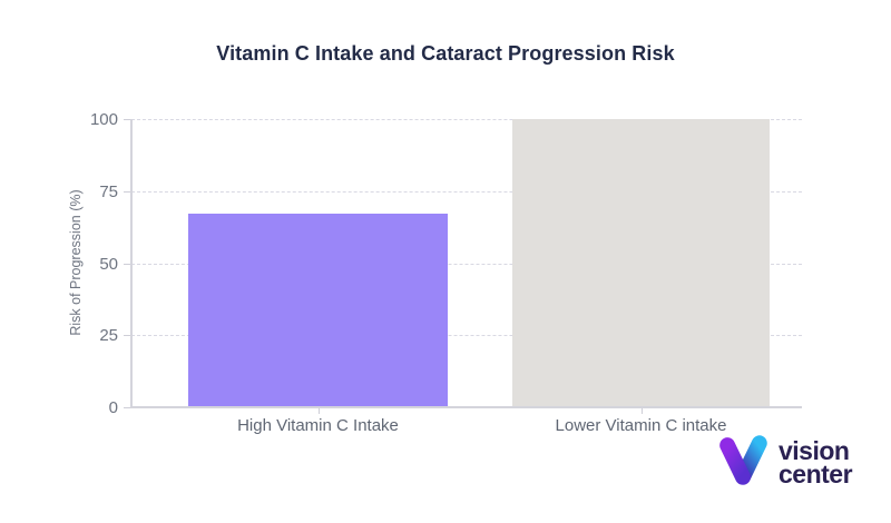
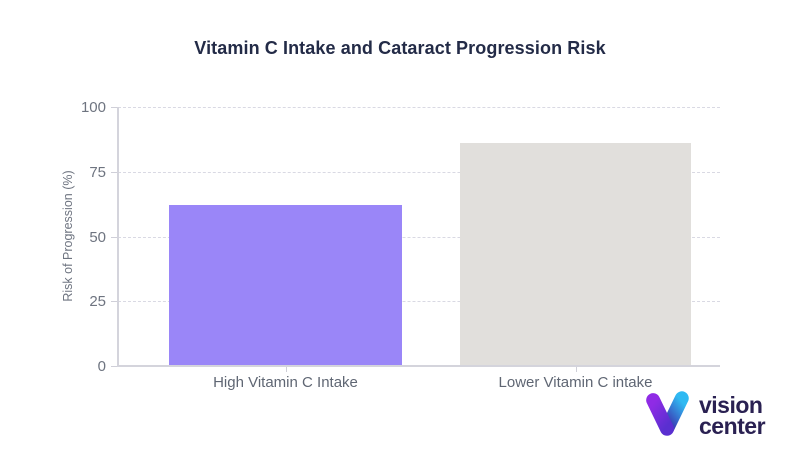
High Vitamin C Intake: 67 -> 62
Lower Vitamin C intake: 100 -> 86
